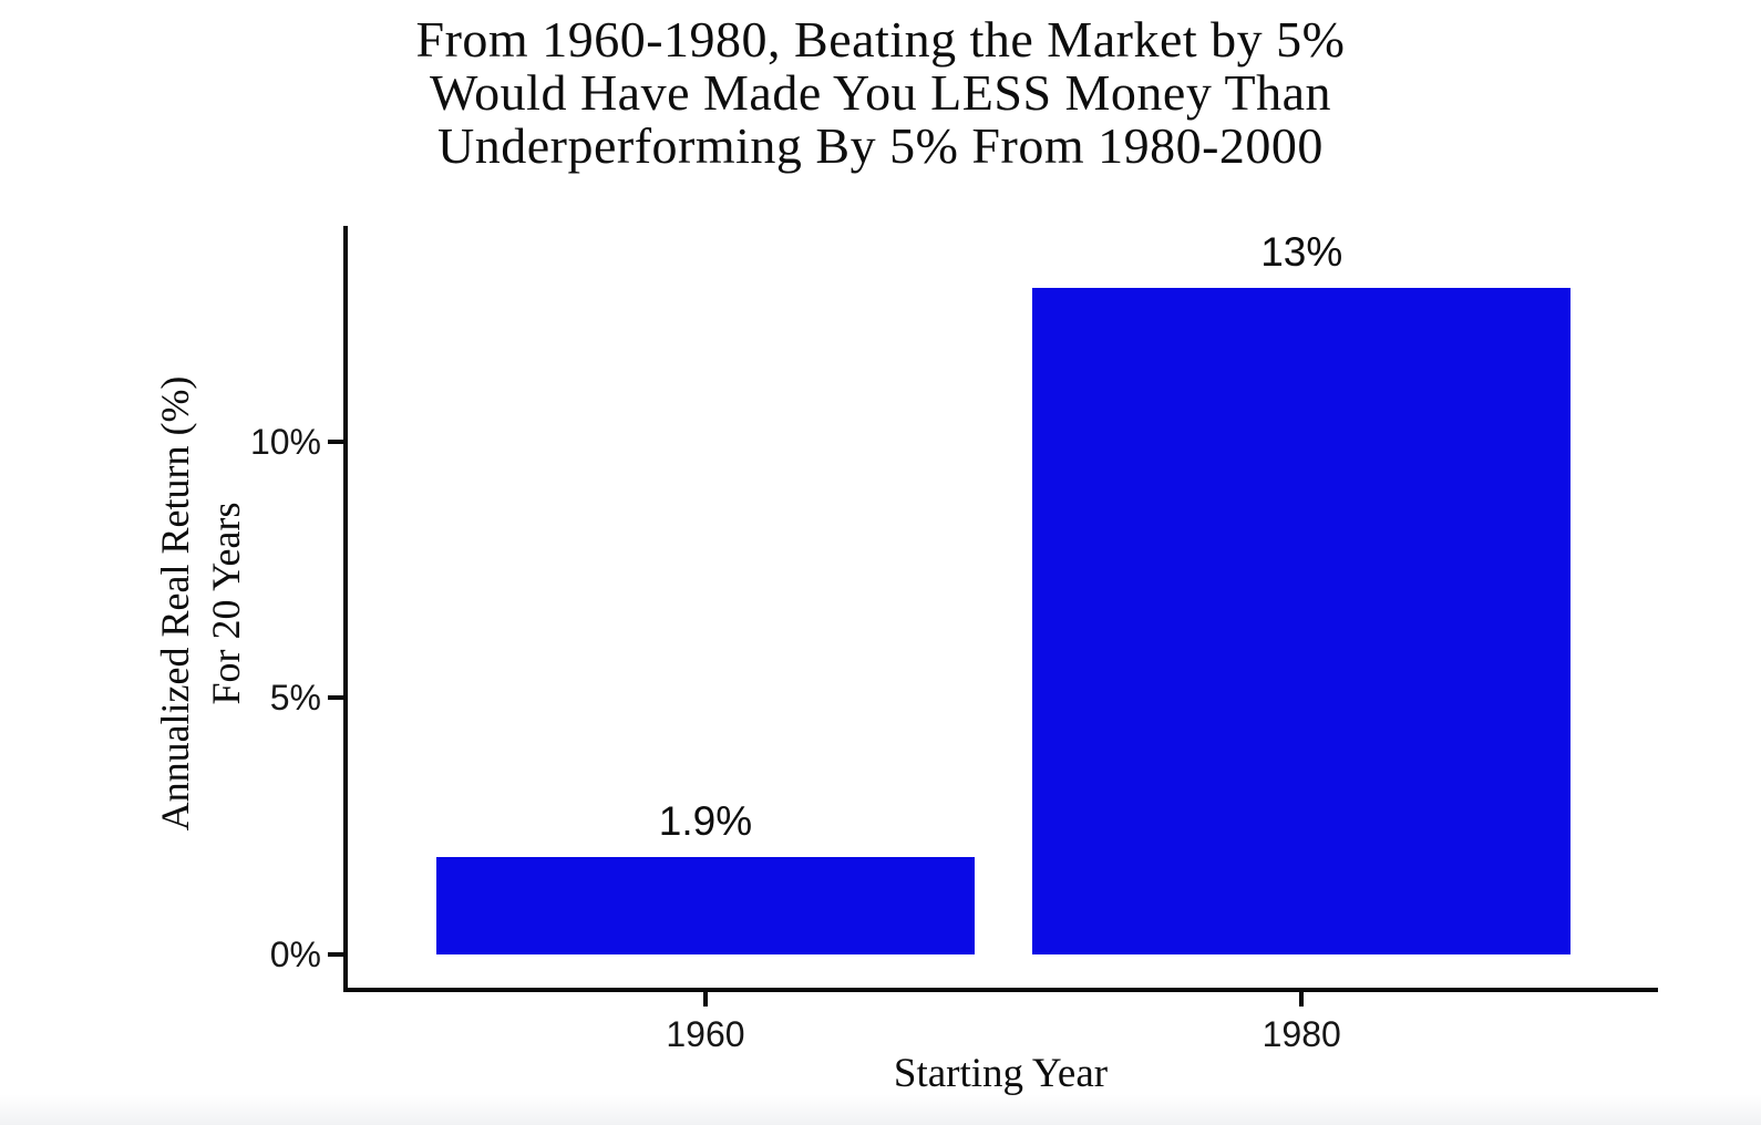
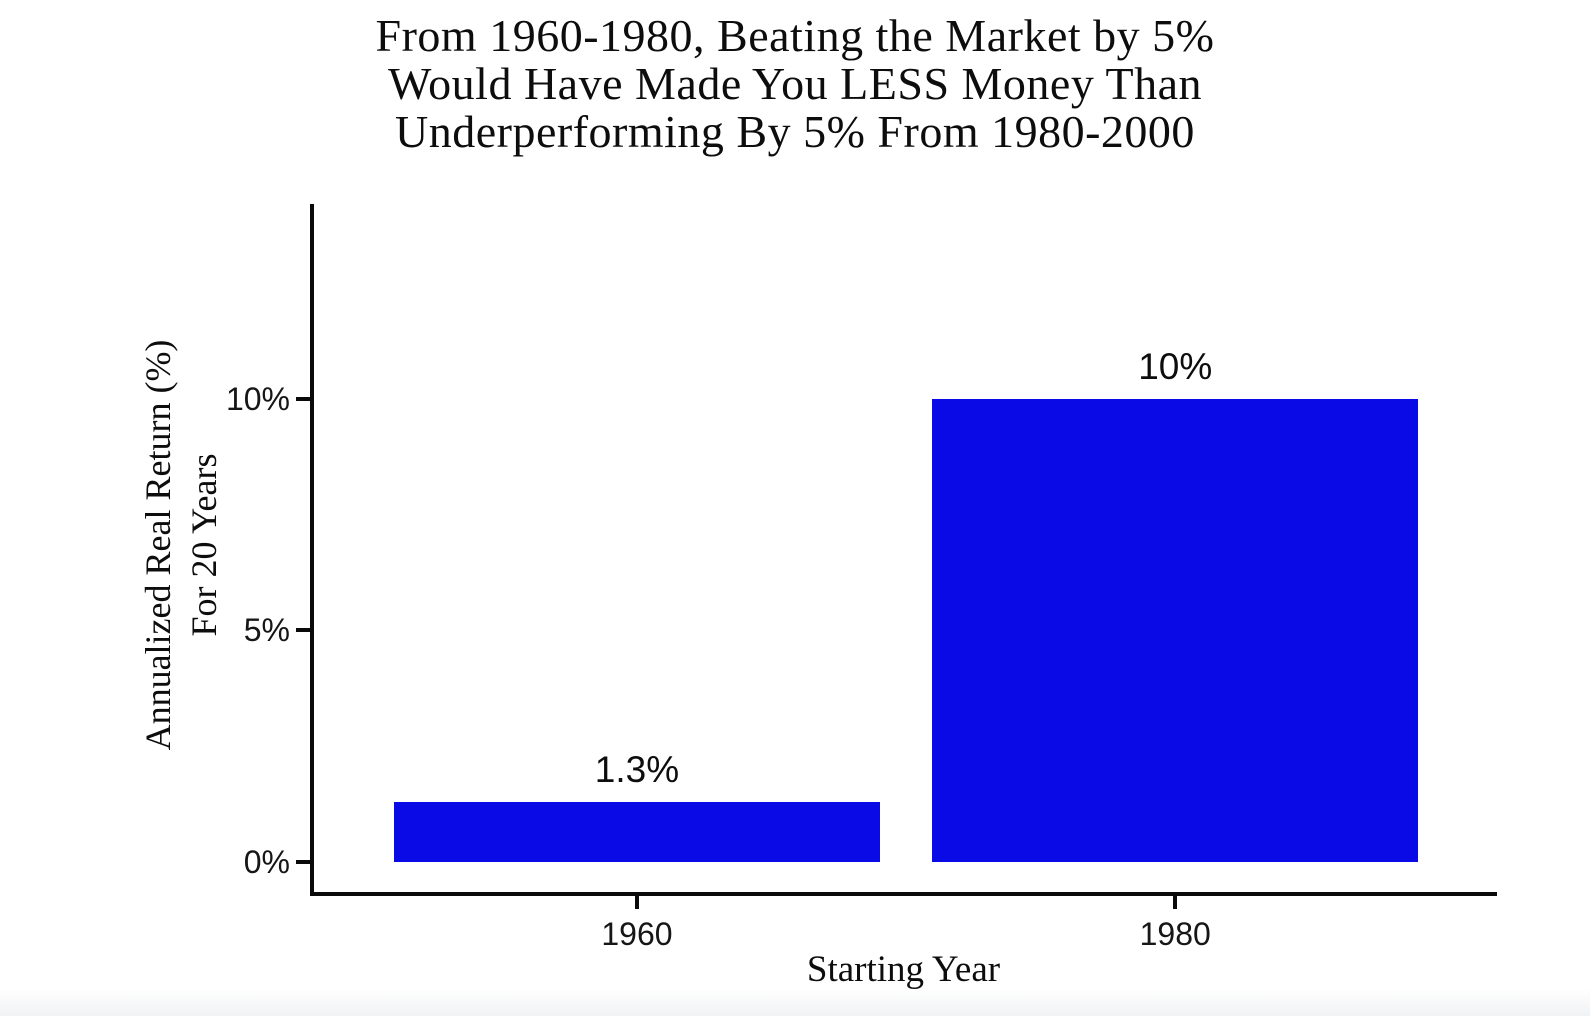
1960: 1.9% -> 1.3%
1980: 13% -> 10%
